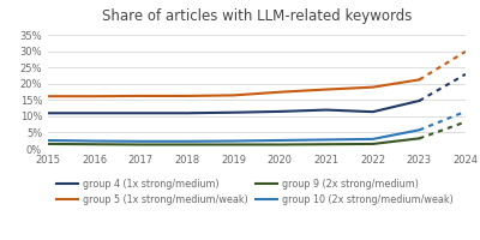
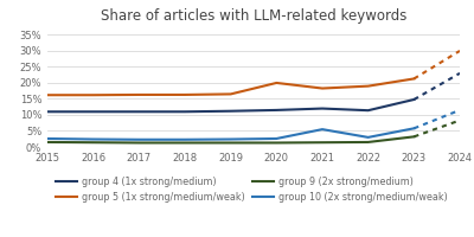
group 5 (1x strong/medium/weak)/2020: 17.5% -> 20.0%
group 10 (2x strong/medium/weak)/2021: 2.8% -> 5.5%
